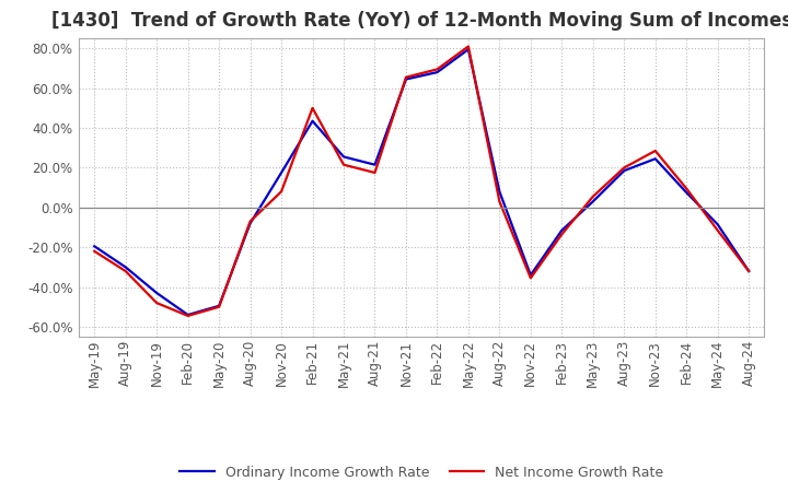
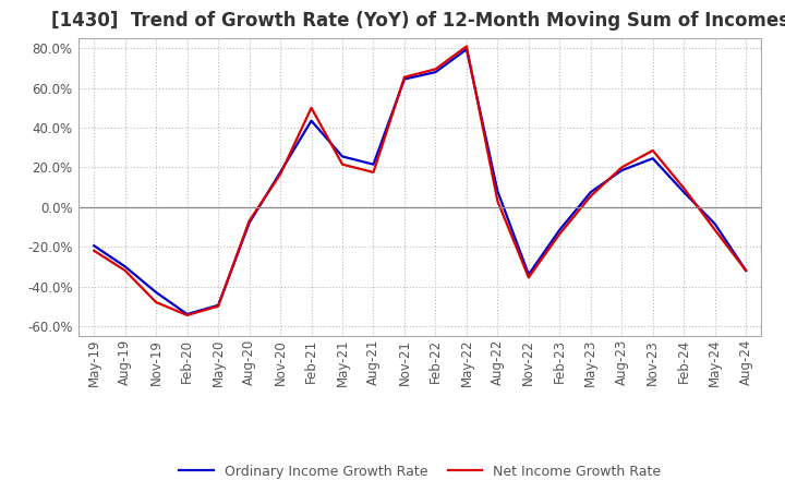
Net Income Growth Rate/Nov-20: 8% -> 17%
Ordinary Income Growth Rate/May-23: 3% -> 7%
